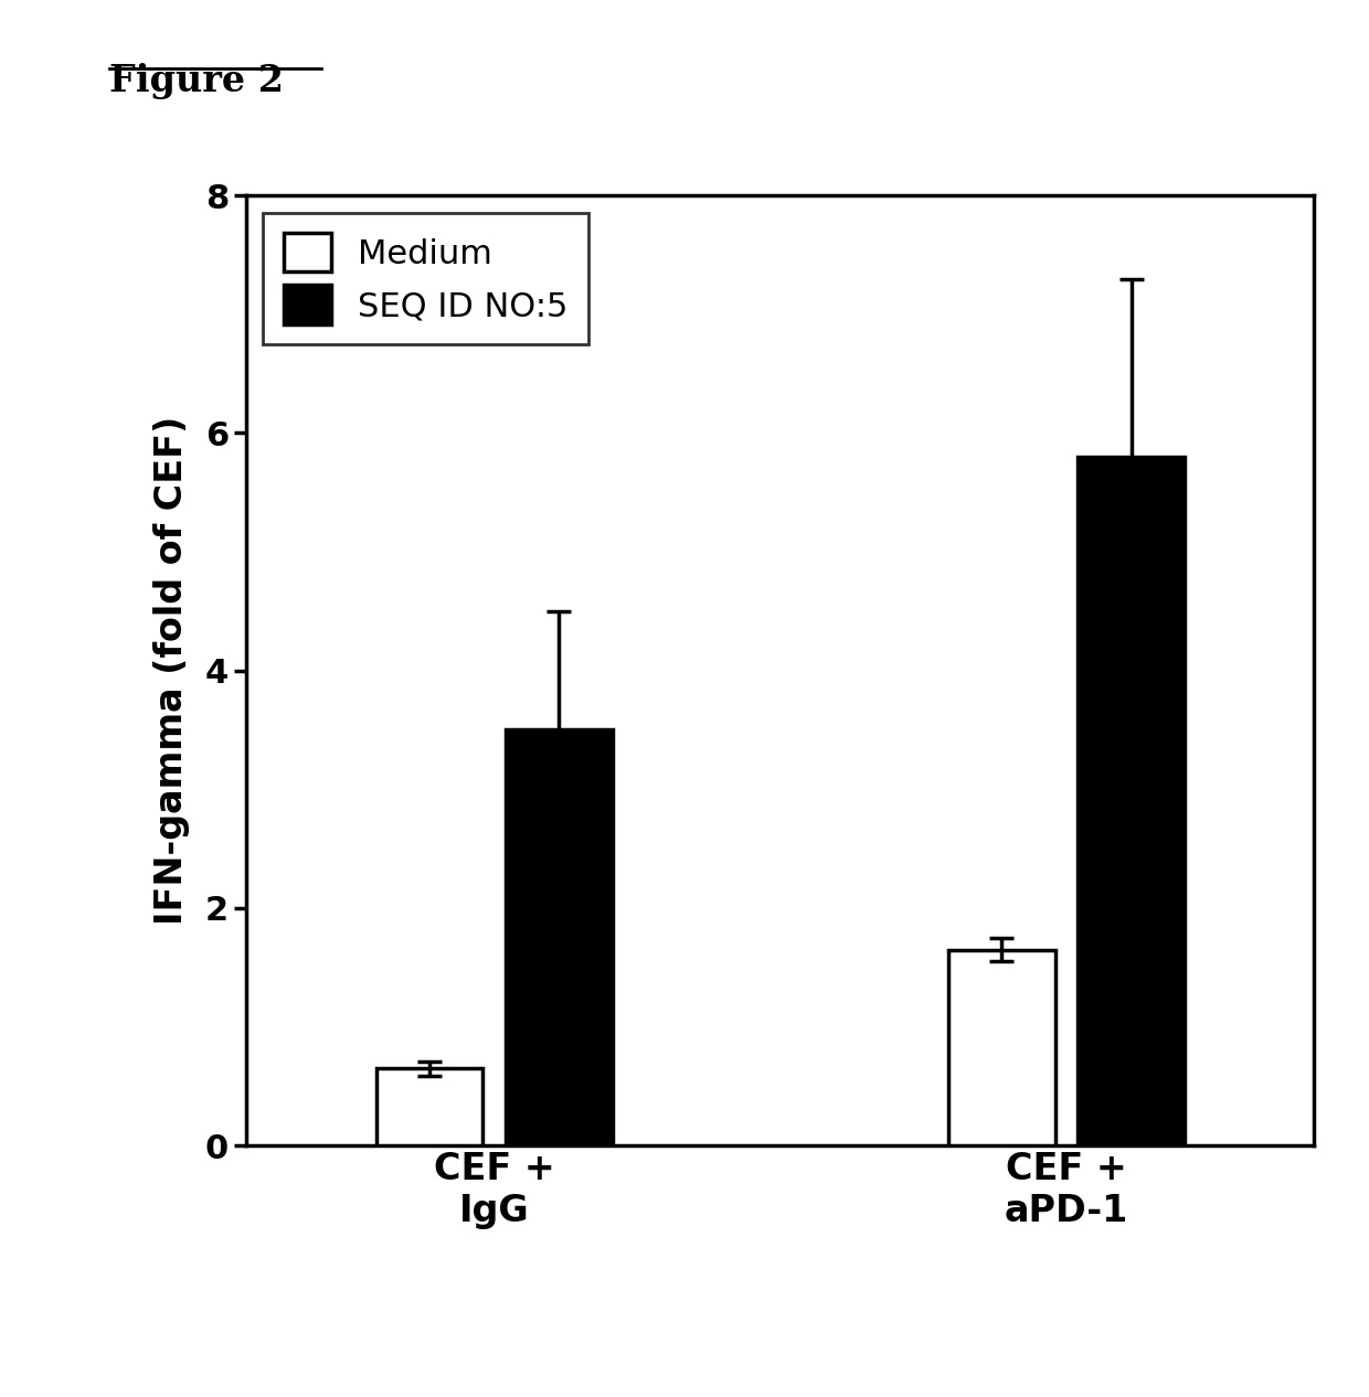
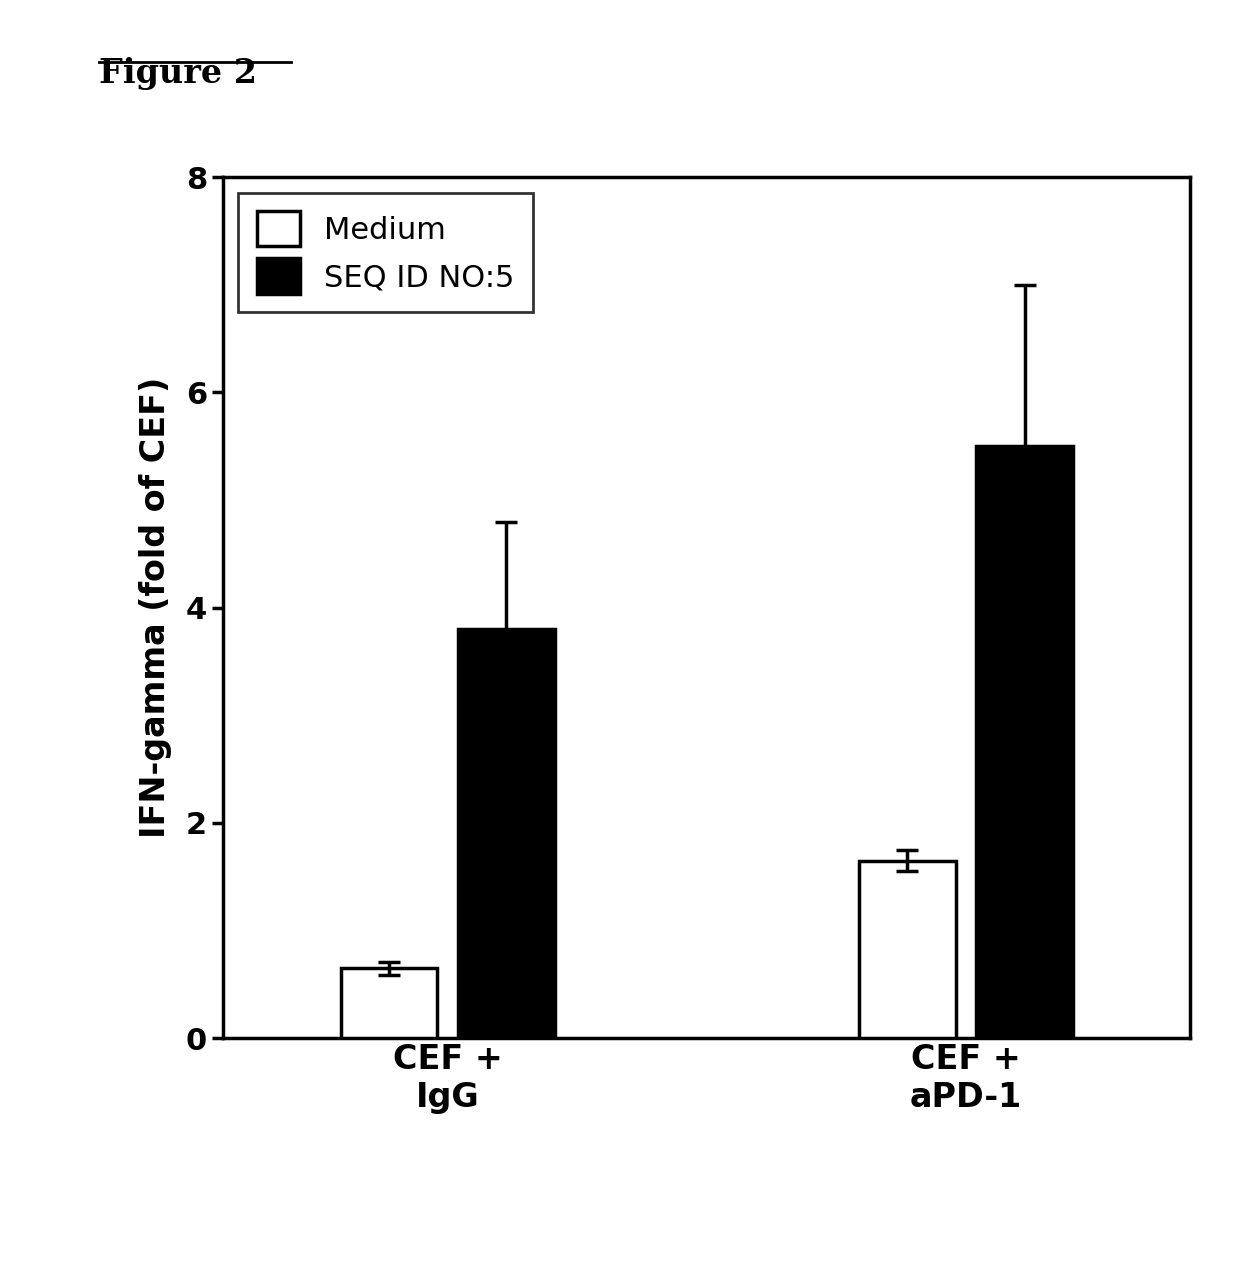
SEQ ID NO:5/CEF + IgG: 3.5 -> 3.8
SEQ ID NO:5/CEF + aPD-1: 5.8 -> 5.5
